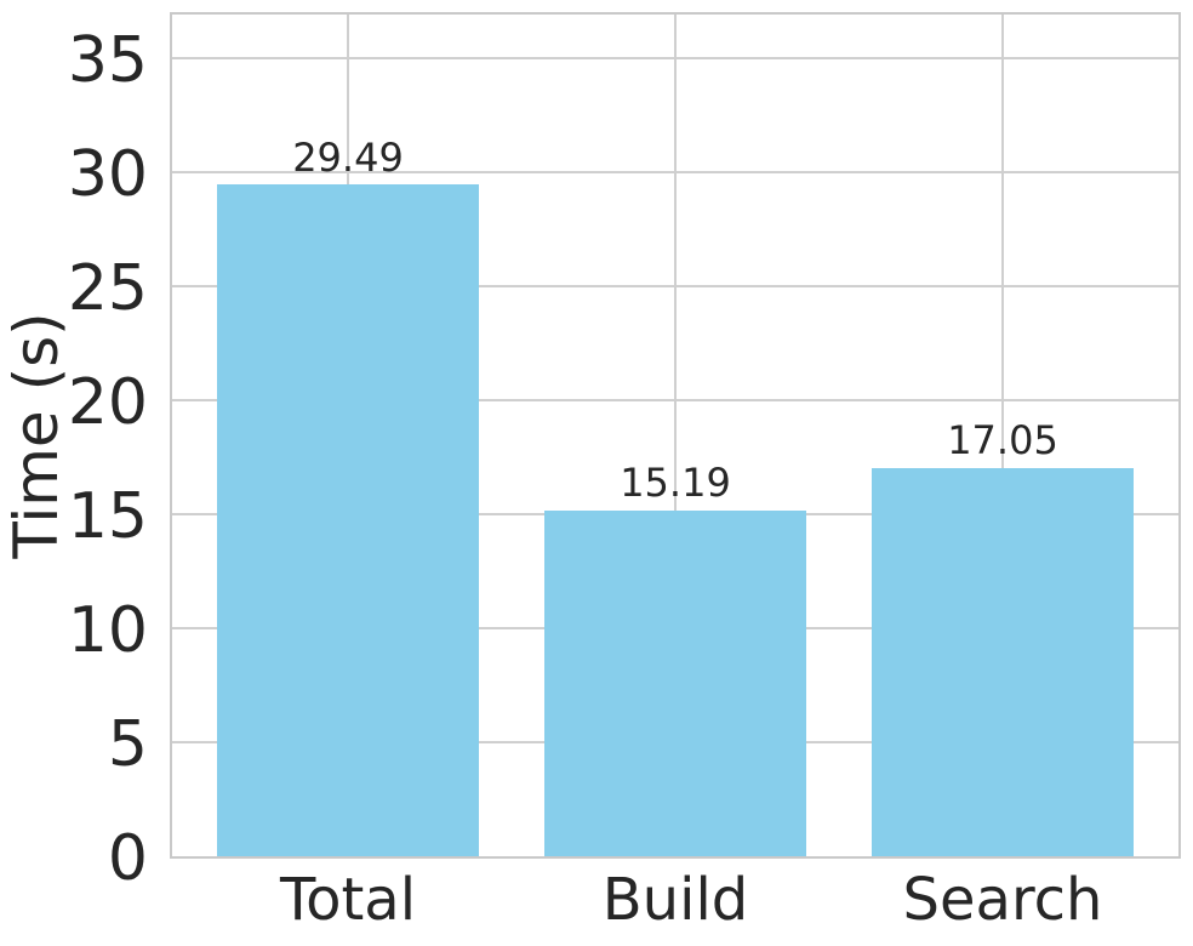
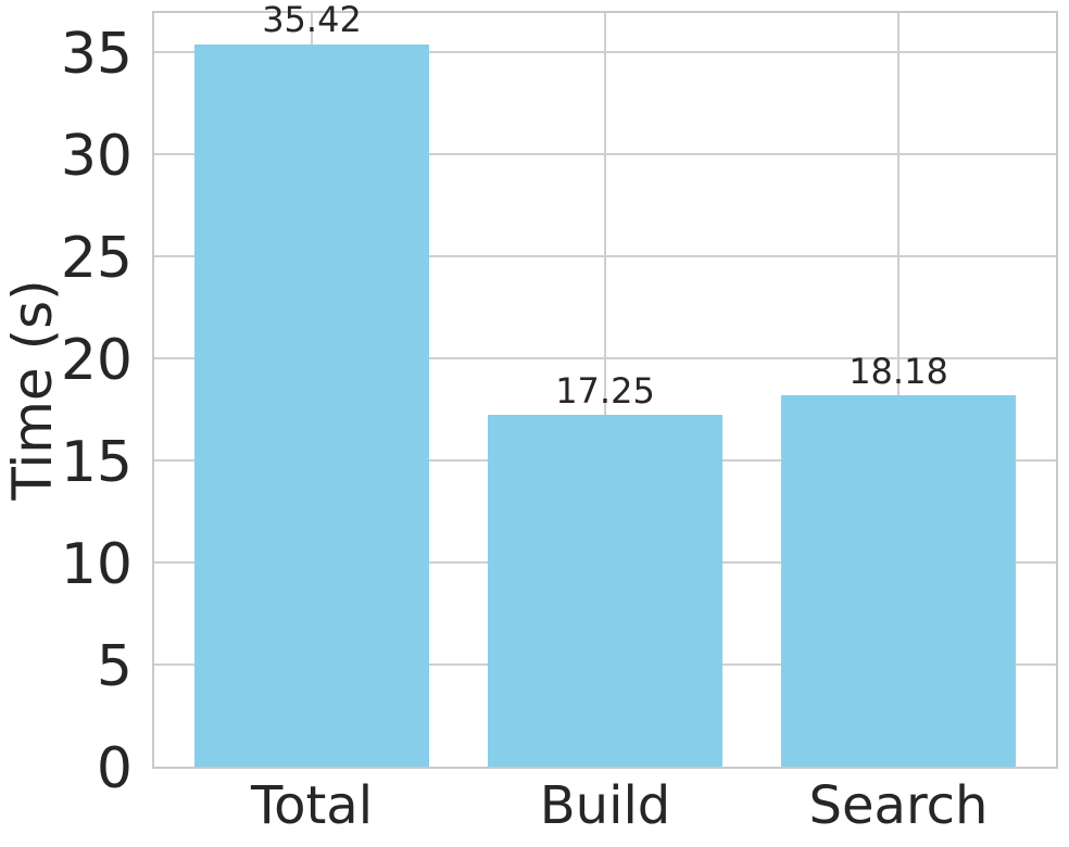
Total: 29.49 -> 35.42
Build: 15.19 -> 17.25
Search: 17.05 -> 18.18
